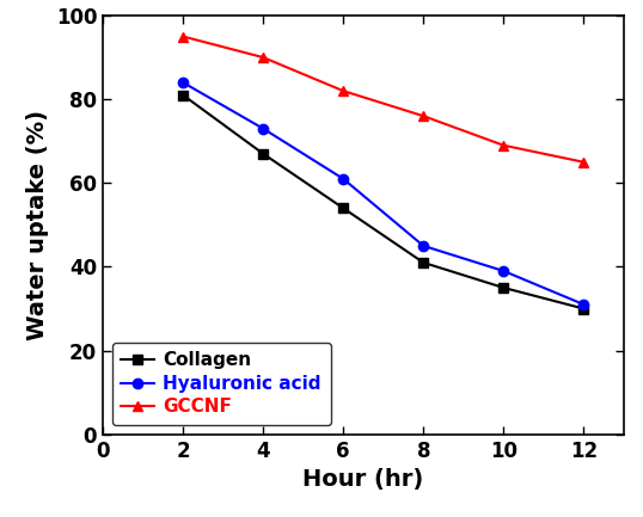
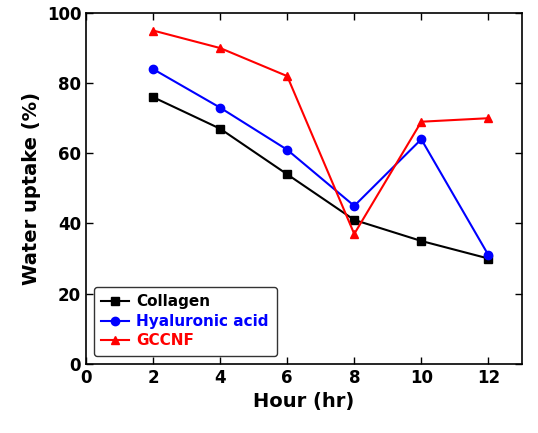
Collagen/2: 81 -> 76
GCCNF/8: 76 -> 37
Hyaluronic acid/10: 39 -> 64
GCCNF/12: 65 -> 70
